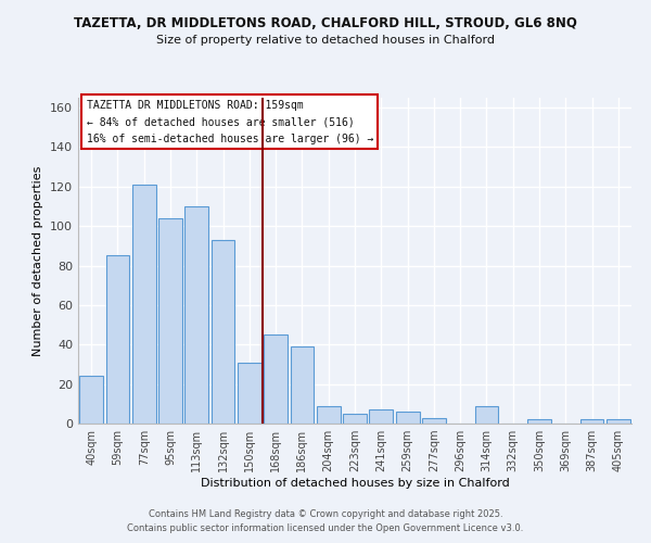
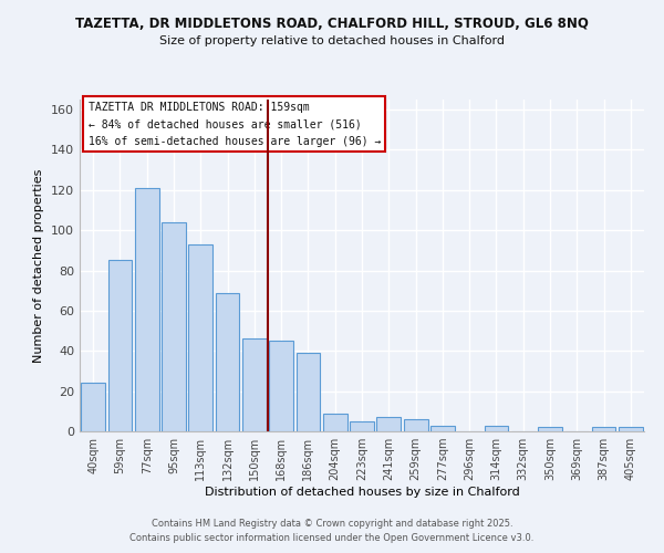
113sqm: 110 -> 93
132sqm: 93 -> 69
150sqm: 31 -> 46
314sqm: 9 -> 3
